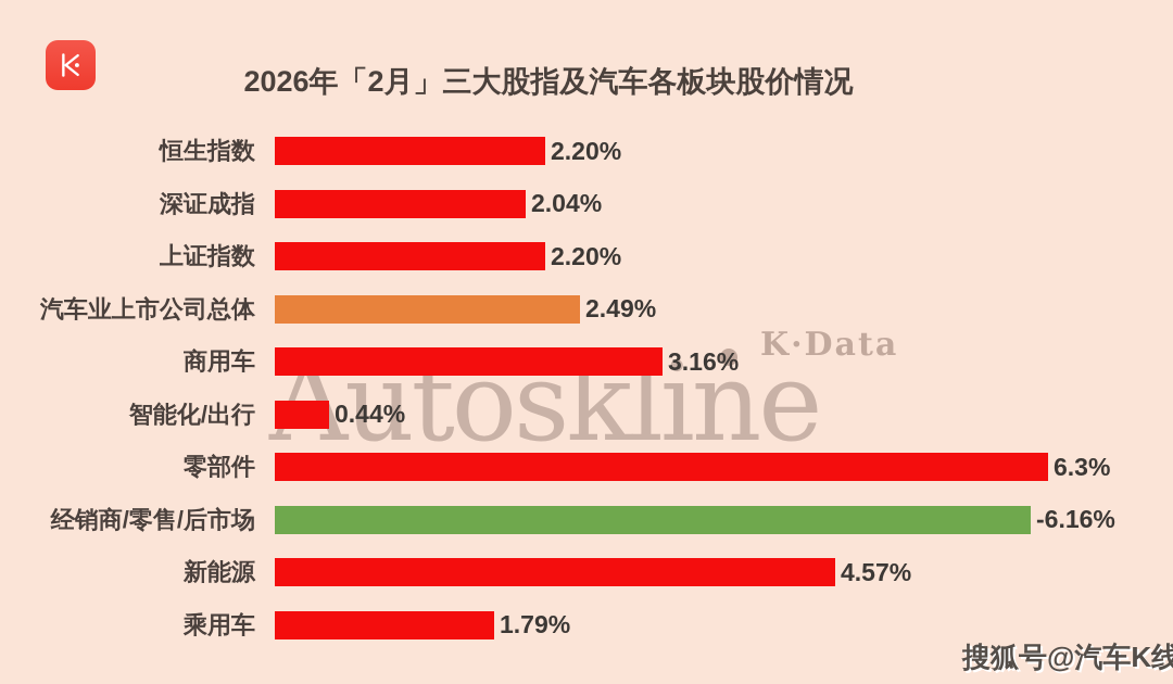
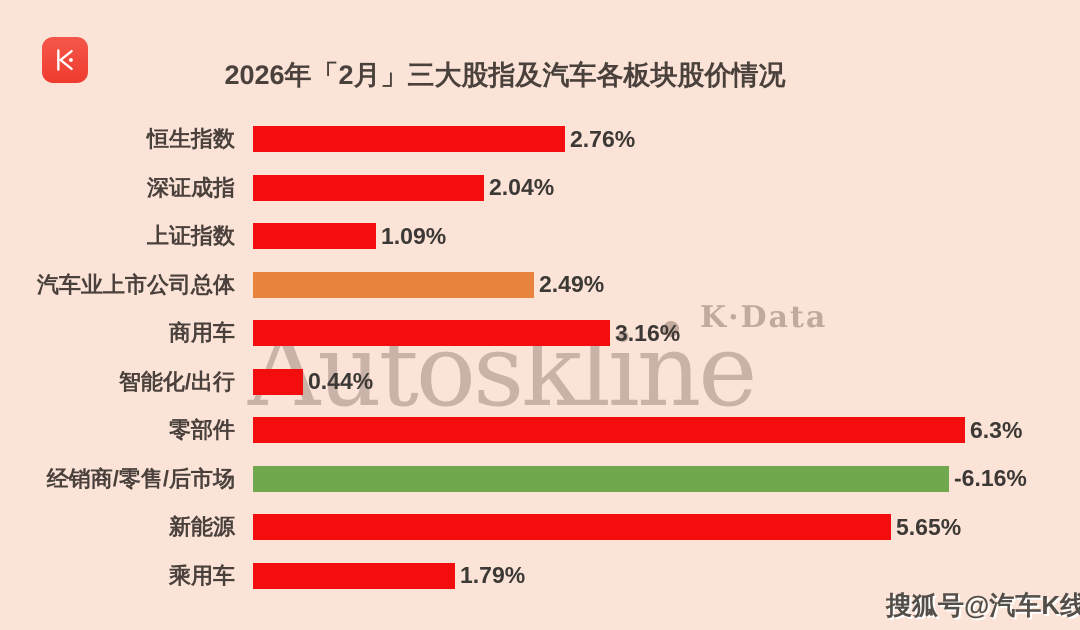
恒生指数: 2.20% -> 2.76%
上证指数: 2.20% -> 1.09%
新能源: 4.57% -> 5.65%
